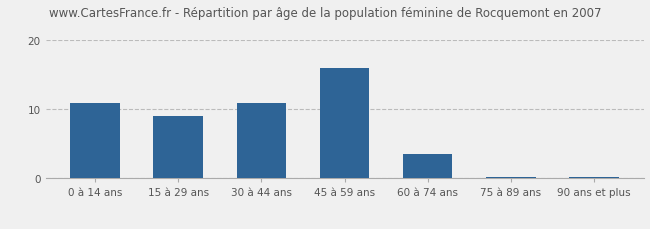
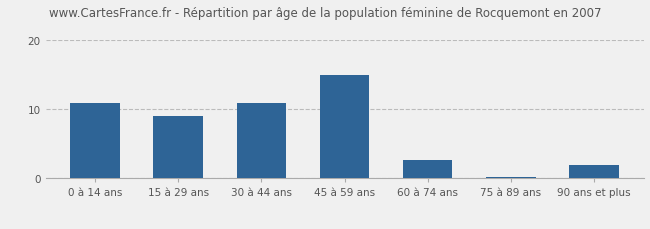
45 à 59 ans: 16.0 -> 15.0
60 à 74 ans: 3.5 -> 2.6
90 ans et plus: 0.2 -> 2.0
